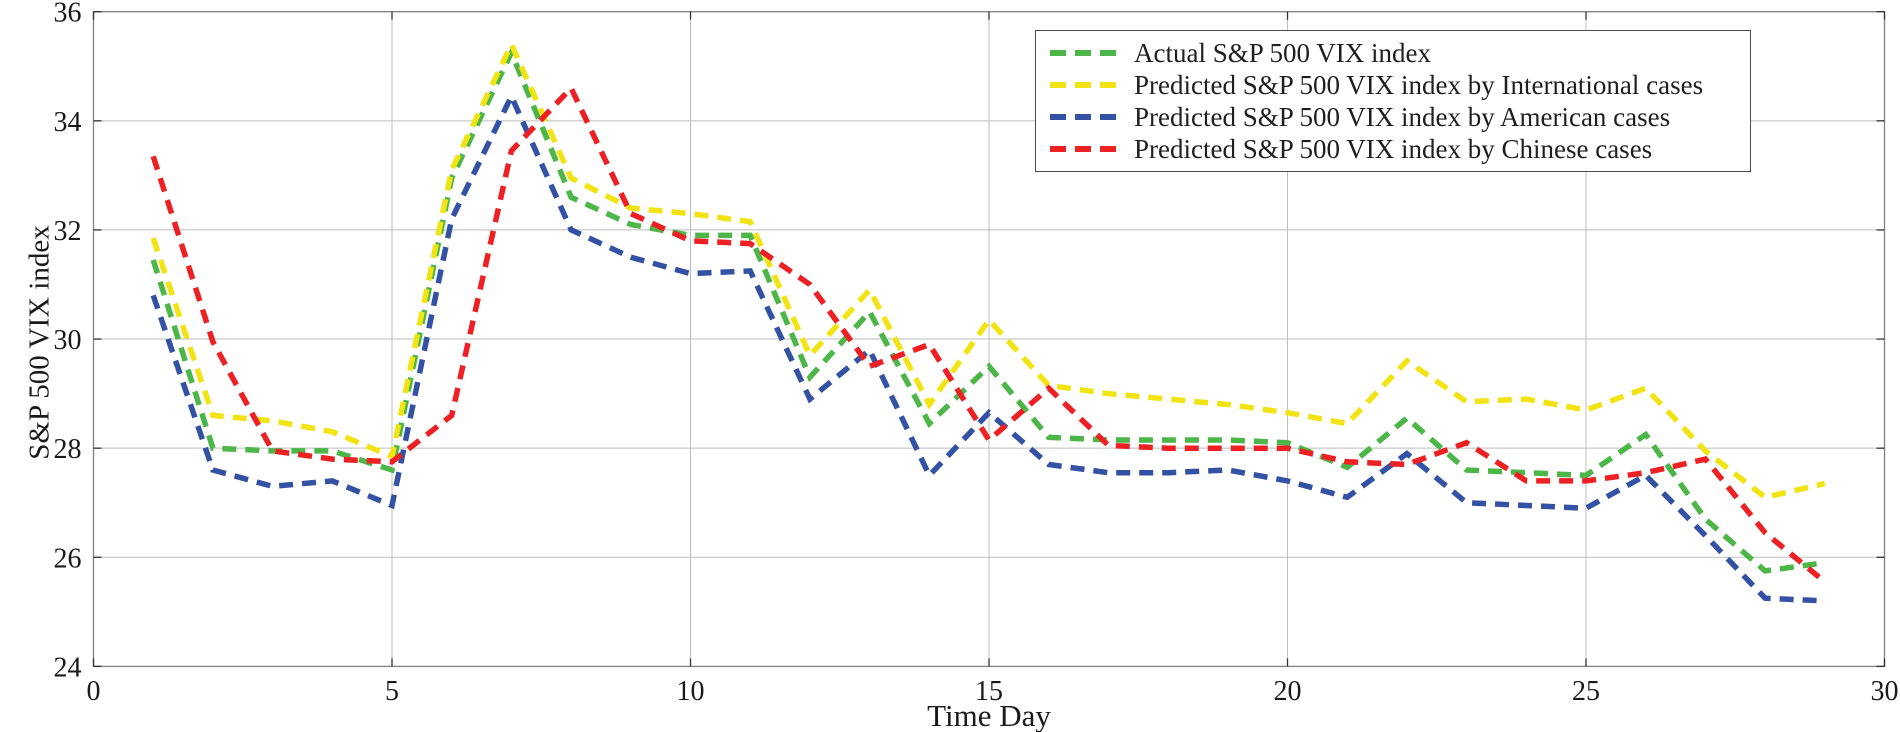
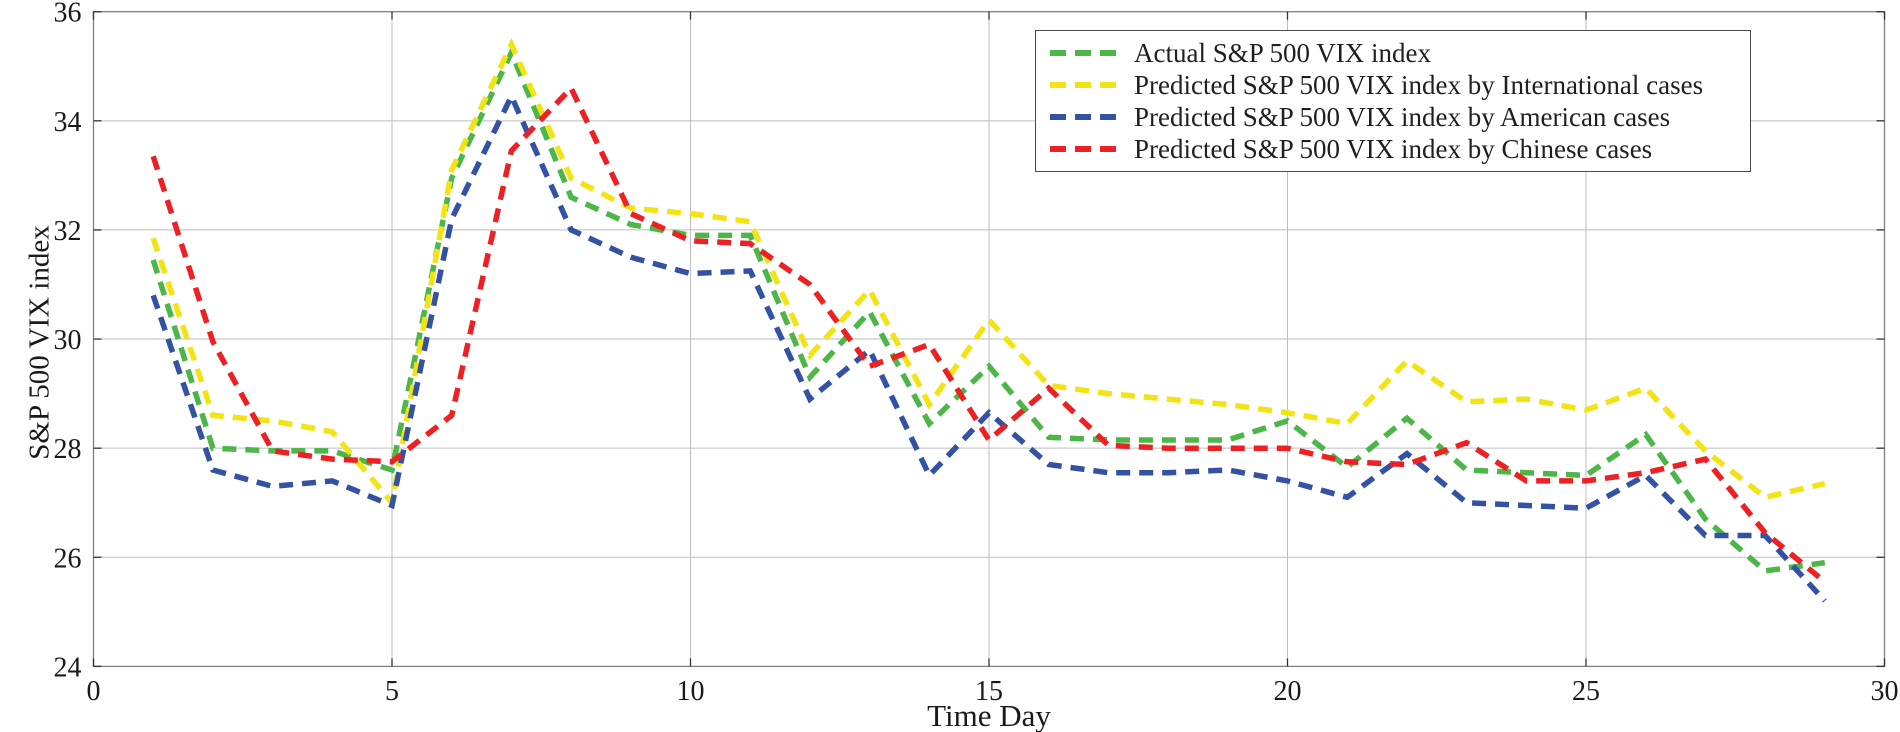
Predicted S&P 500 VIX index by International cases/5: 27.9 -> 27.0
Actual S&P 500 VIX index/20: 28.1 -> 28.5
Predicted S&P 500 VIX index by American cases/28: 25.2 -> 26.4
